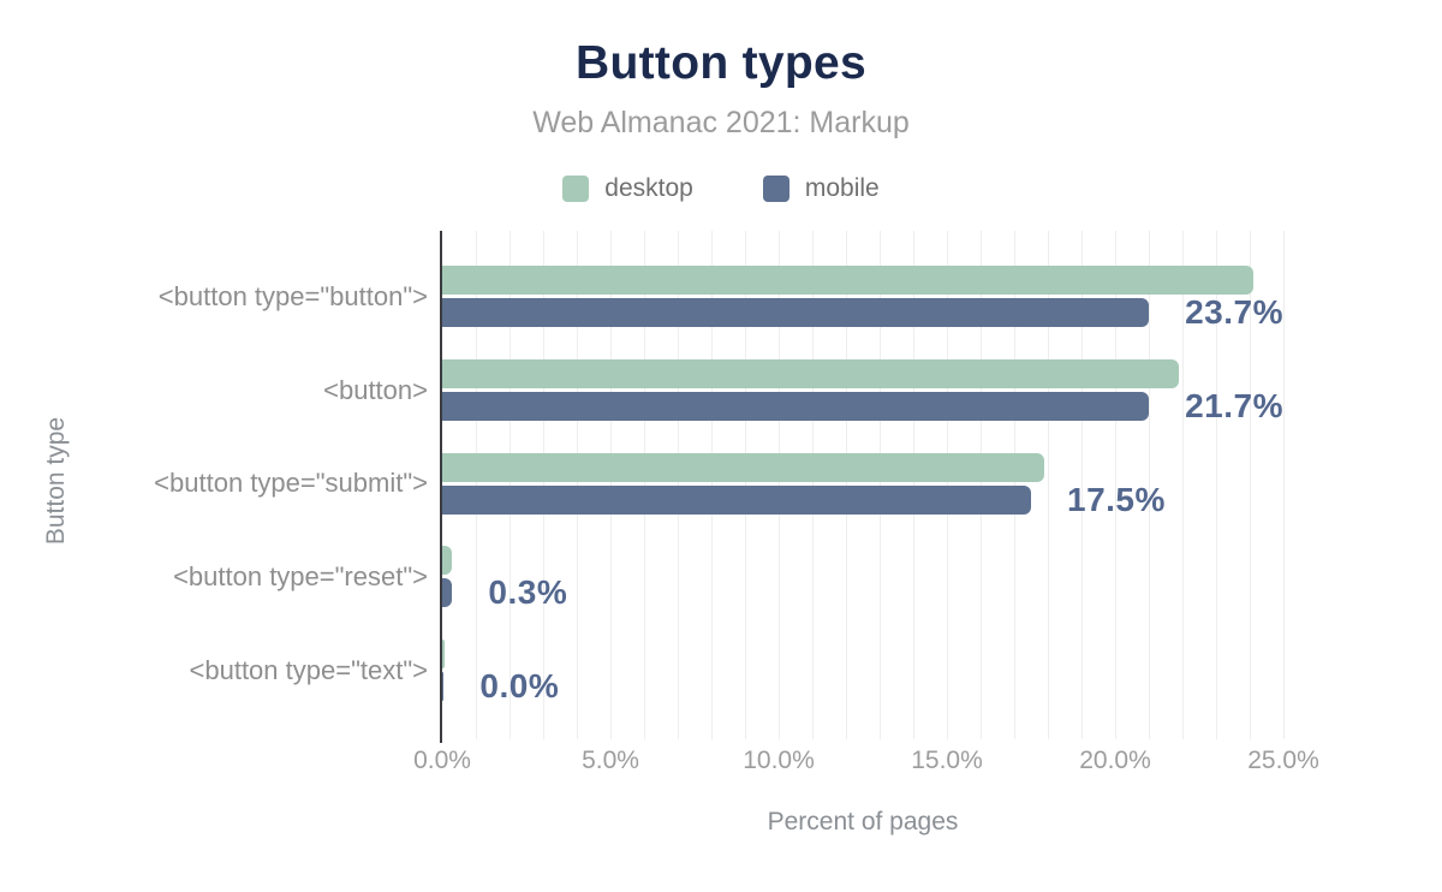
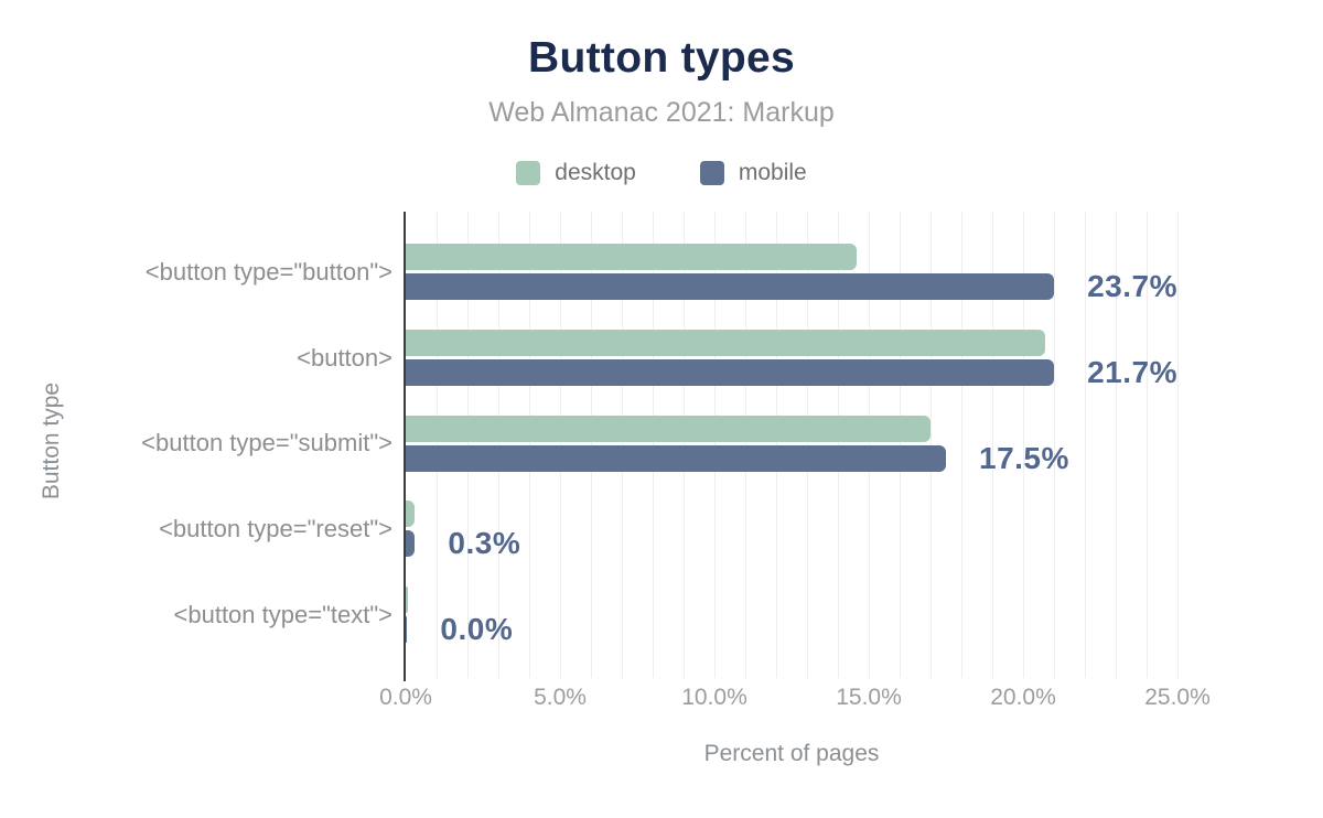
desktop/<button type="button">: 24.1% -> 14.6%
desktop/<button>: 21.9% -> 20.7%
desktop/<button type="submit">: 17.9% -> 17.0%
